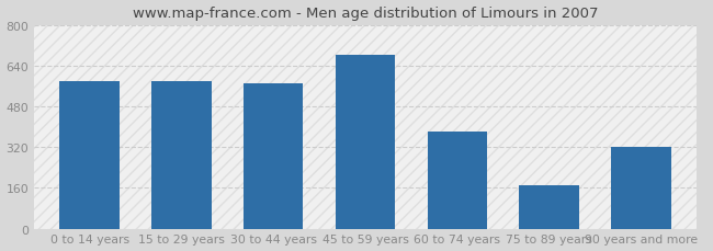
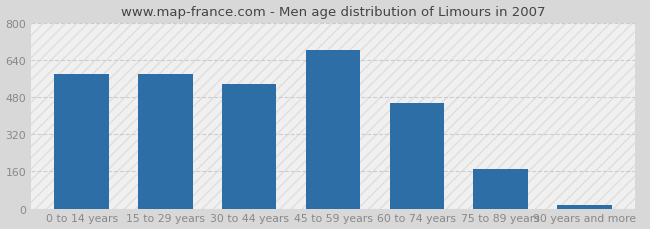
30 to 44 years: 570 -> 535
60 to 74 years: 380 -> 455
90 years and more: 320 -> 16
